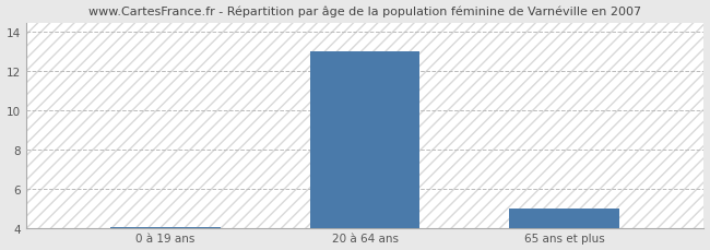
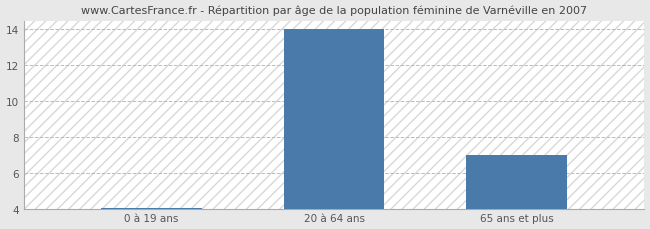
20 à 64 ans: 13.0 -> 14.0
65 ans et plus: 5.0 -> 7.0
